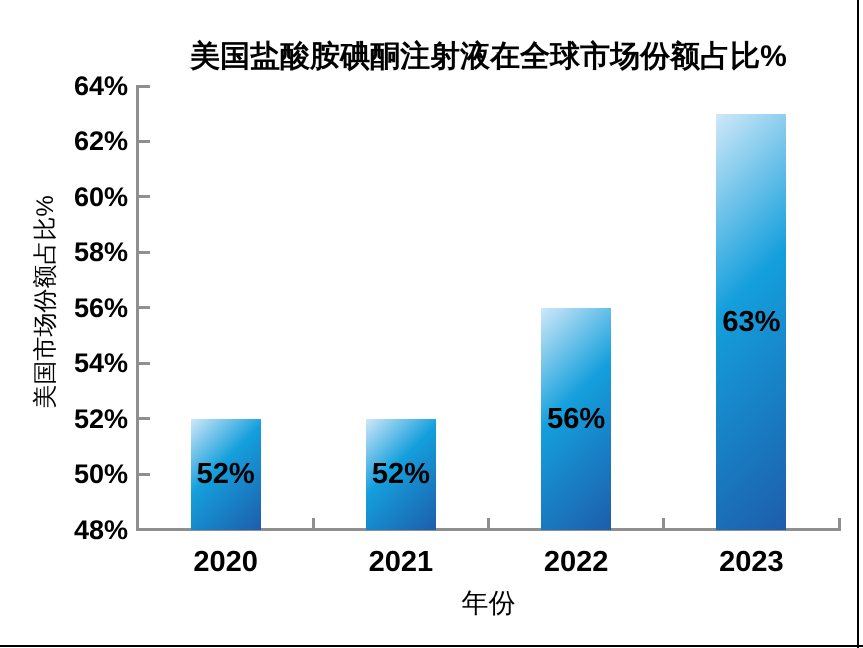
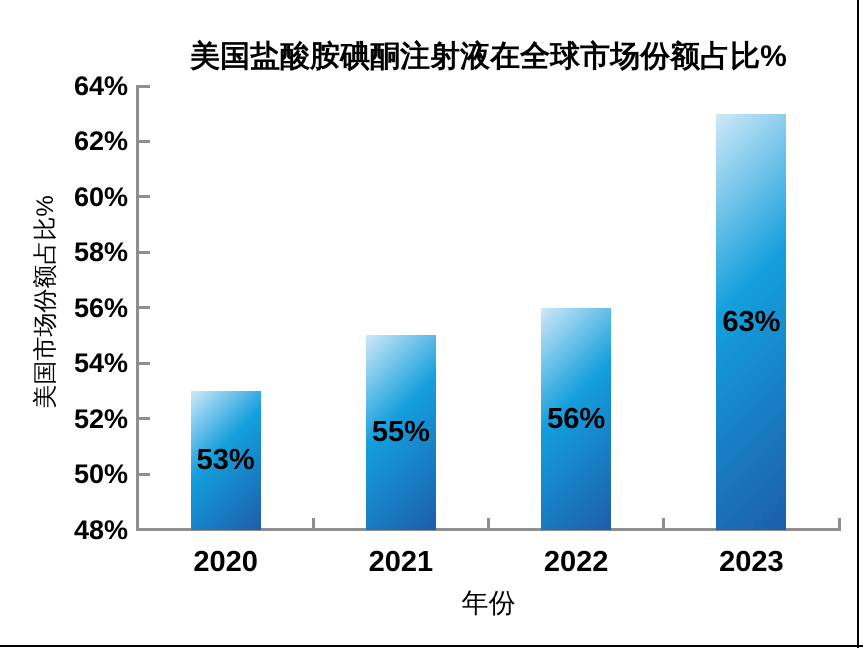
2020: 52% -> 53%
2021: 52% -> 55%
